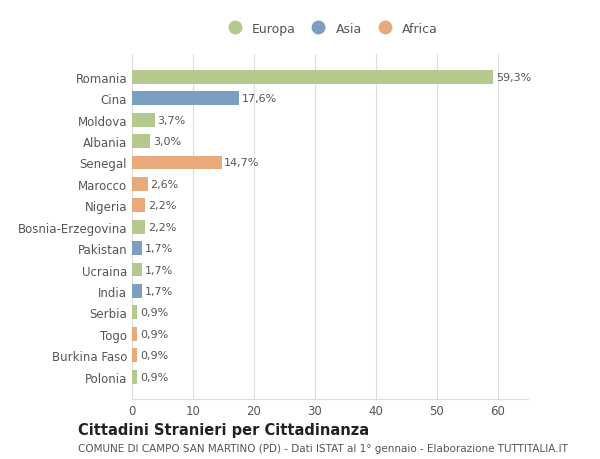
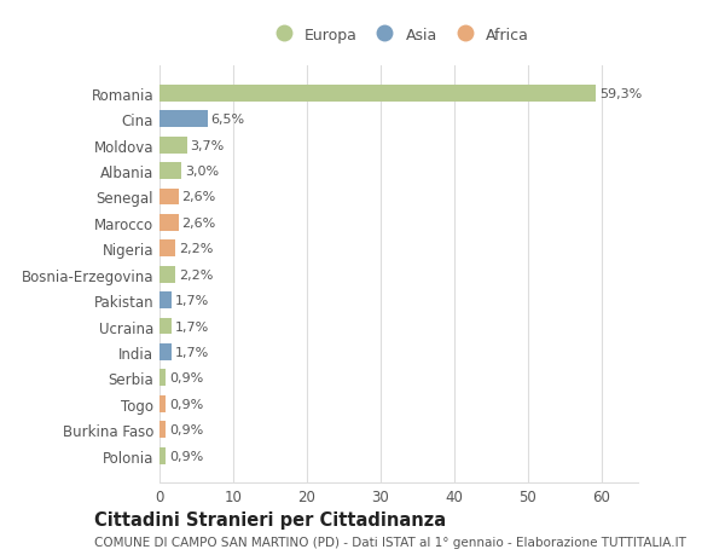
Cina: 17,6% -> 6,5%
Senegal: 14,7% -> 2,6%
